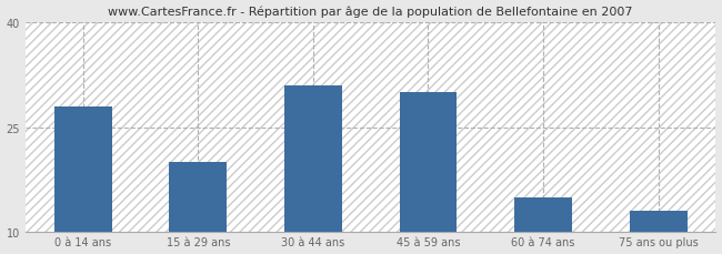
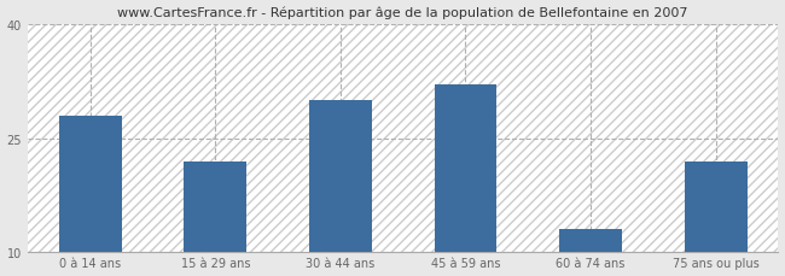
15 à 29 ans: 20 -> 22
30 à 44 ans: 31 -> 30
45 à 59 ans: 30 -> 32
60 à 74 ans: 15 -> 13
75 ans ou plus: 13 -> 22
